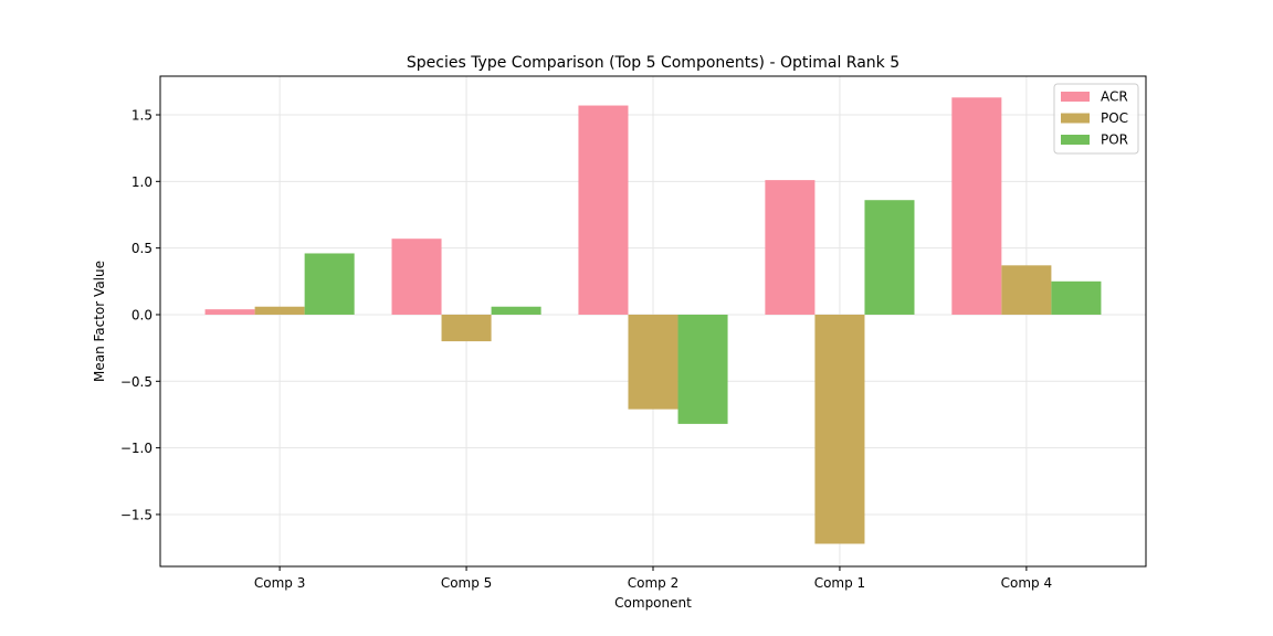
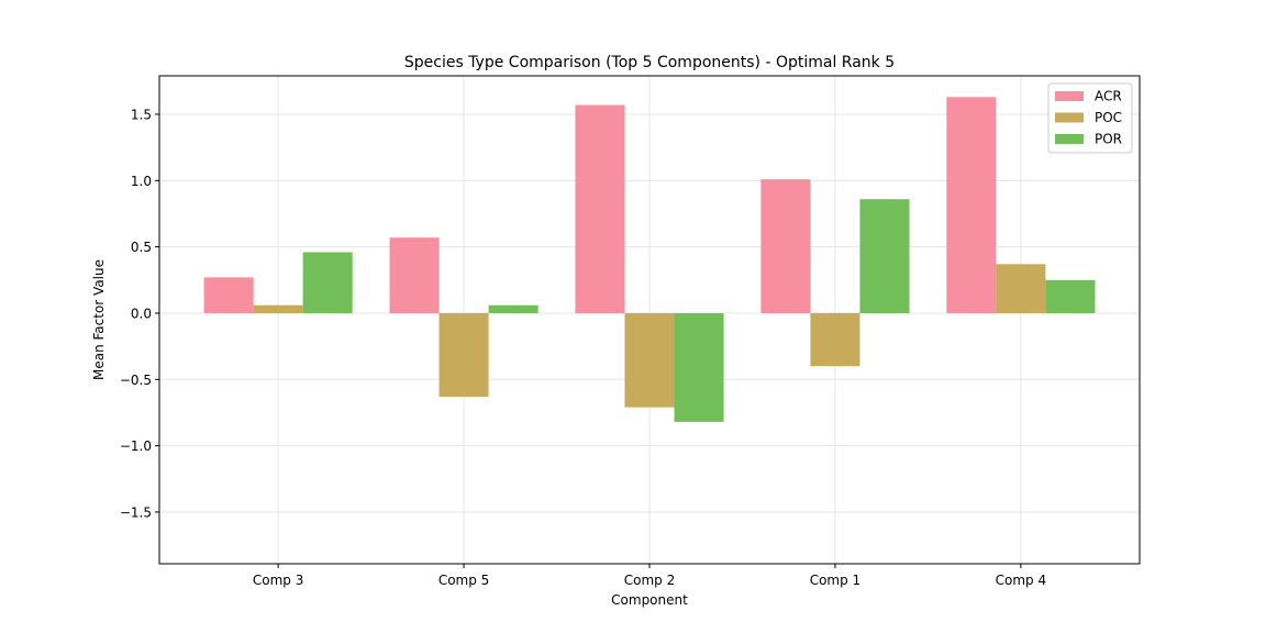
ACR/Comp 3: 0.04 -> 0.27
POC/Comp 5: -0.20 -> -0.63
POC/Comp 1: -1.72 -> -0.40
